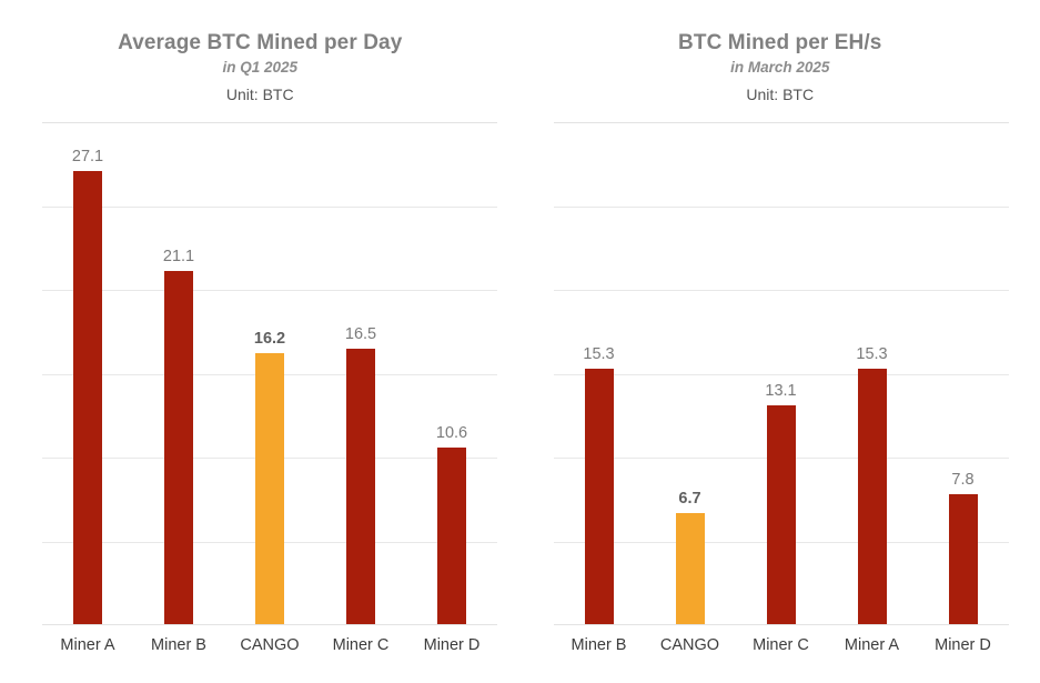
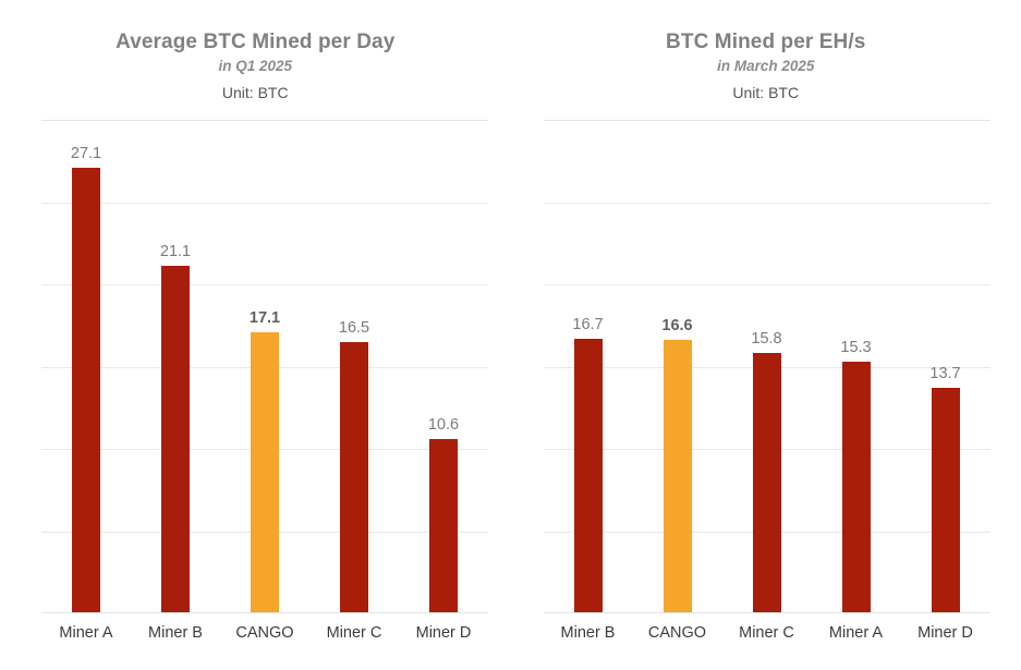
Average BTC Mined per Day/CANGO: 16.2 -> 17.1
BTC Mined per EH/s/Miner B: 15.3 -> 16.7
BTC Mined per EH/s/CANGO: 6.7 -> 16.6
BTC Mined per EH/s/Miner C: 13.1 -> 15.8
BTC Mined per EH/s/Miner D: 7.8 -> 13.7
